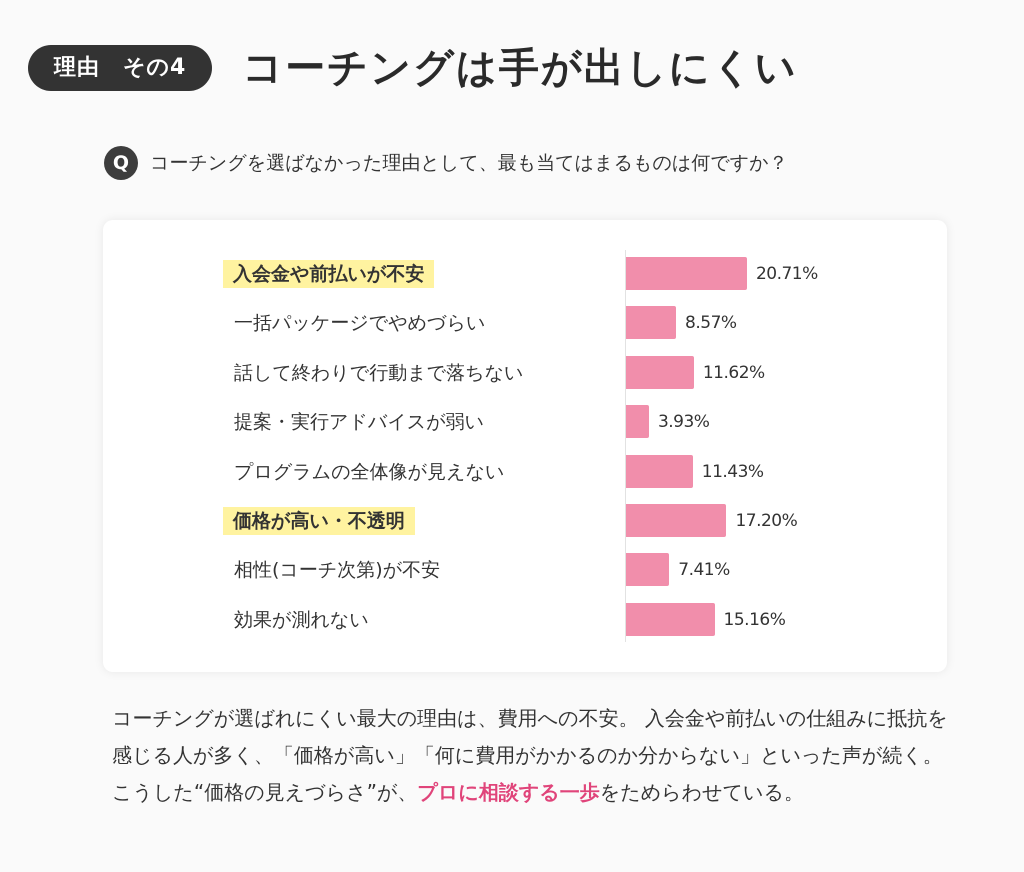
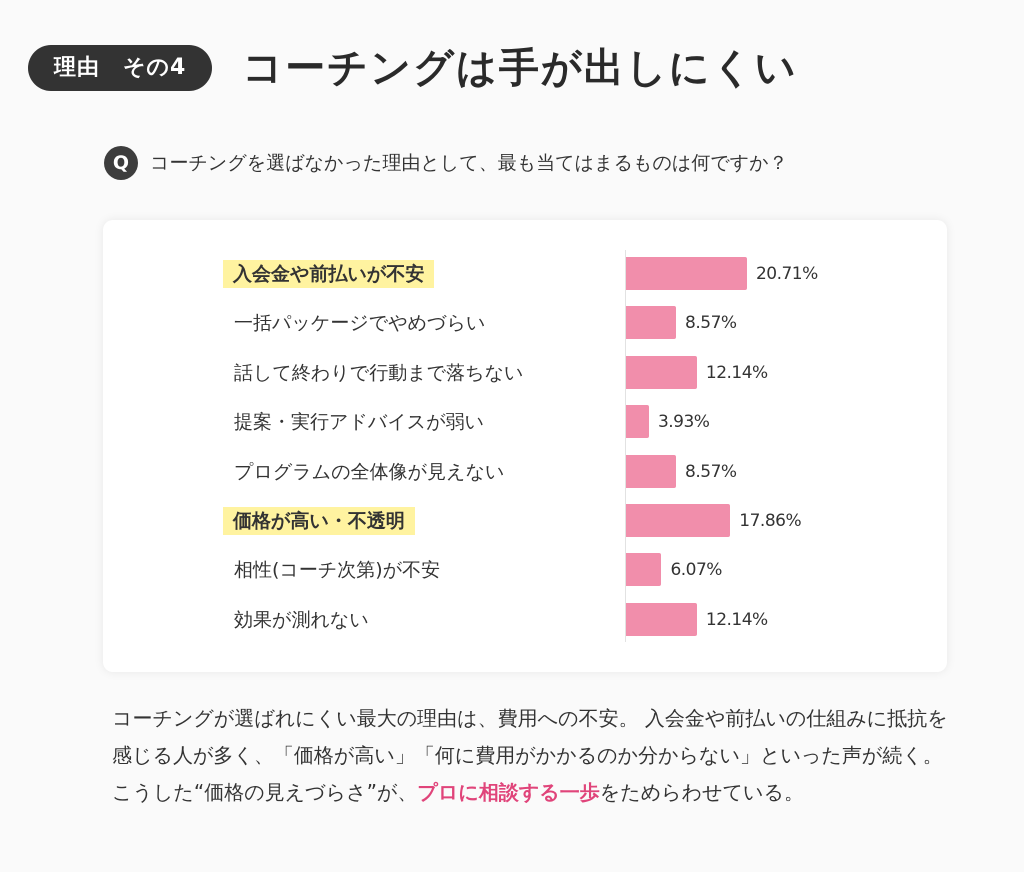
話して終わりで行動まで落ちない: 11.62% -> 12.14%
プログラムの全体像が見えない: 11.43% -> 8.57%
価格が高い・不透明: 17.20% -> 17.86%
相性(コーチ次第)が不安: 7.41% -> 6.07%
効果が測れない: 15.16% -> 12.14%
